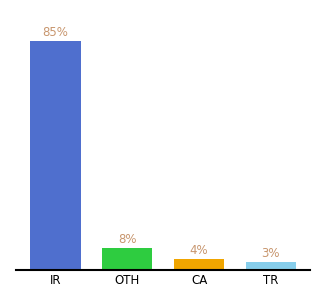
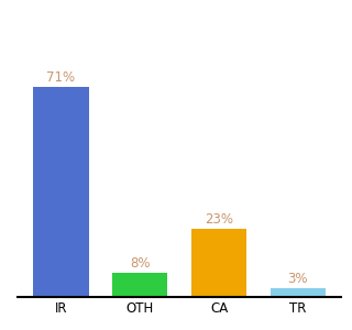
IR: 85% -> 71%
CA: 4% -> 23%
